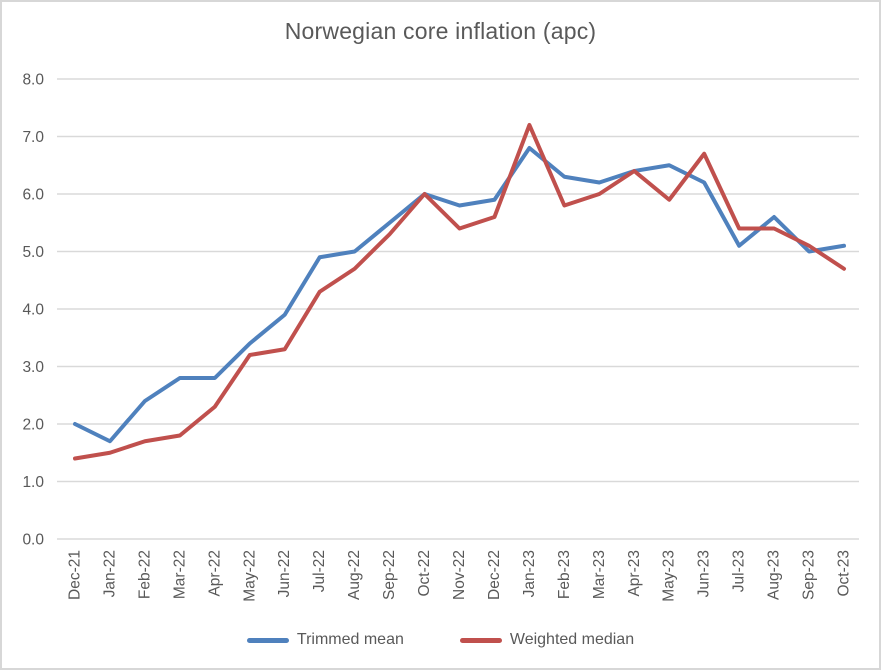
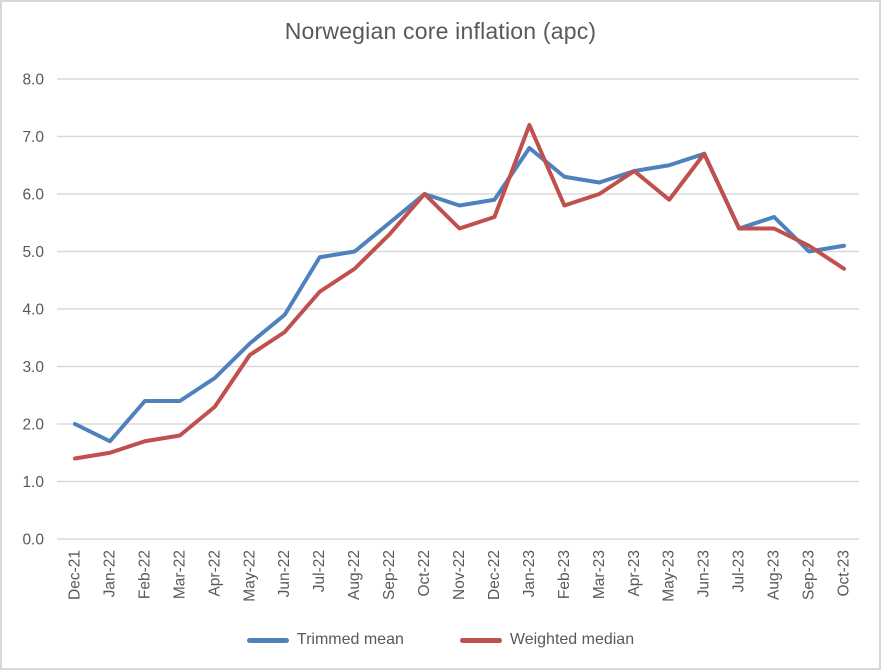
Trimmed mean/Mar-22: 2.8 -> 2.4
Weighted median/Jun-22: 3.3 -> 3.6
Trimmed mean/Jun-23: 6.2 -> 6.7
Trimmed mean/Jul-23: 5.1 -> 5.4
